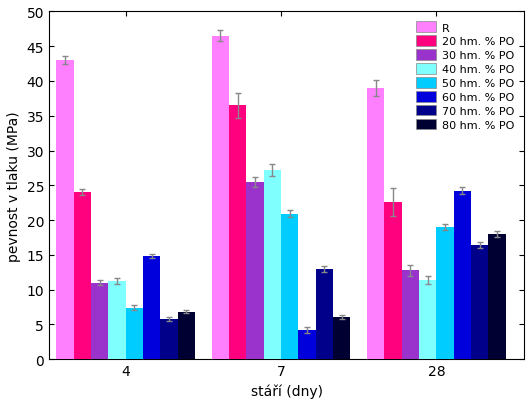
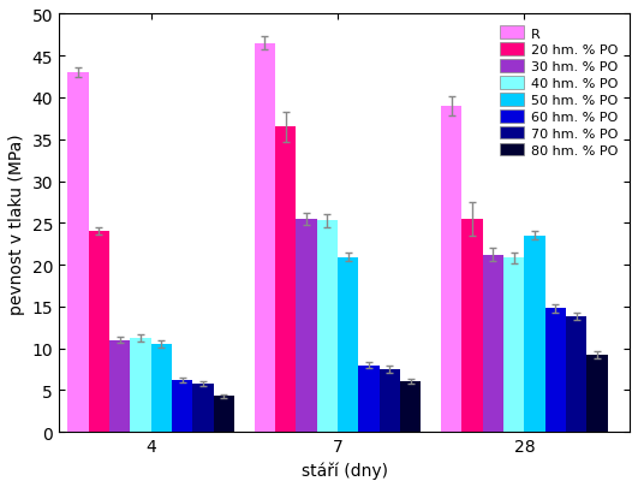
50 hm. % PO/4: 7.4 -> 10.5
60 hm. % PO/4: 14.8 -> 6.2
80 hm. % PO/4: 6.8 -> 4.3
40 hm. % PO/7: 27.2 -> 25.3
60 hm. % PO/7: 4.2 -> 8.0
70 hm. % PO/7: 13.0 -> 7.5
20 hm. % PO/28: 22.6 -> 25.5
30 hm. % PO/28: 12.8 -> 21.2
40 hm. % PO/28: 11.4 -> 20.8
50 hm. % PO/28: 19.0 -> 23.5
60 hm. % PO/28: 24.2 -> 14.8
70 hm. % PO/28: 16.4 -> 13.8
80 hm. % PO/28: 18.0 -> 9.2
